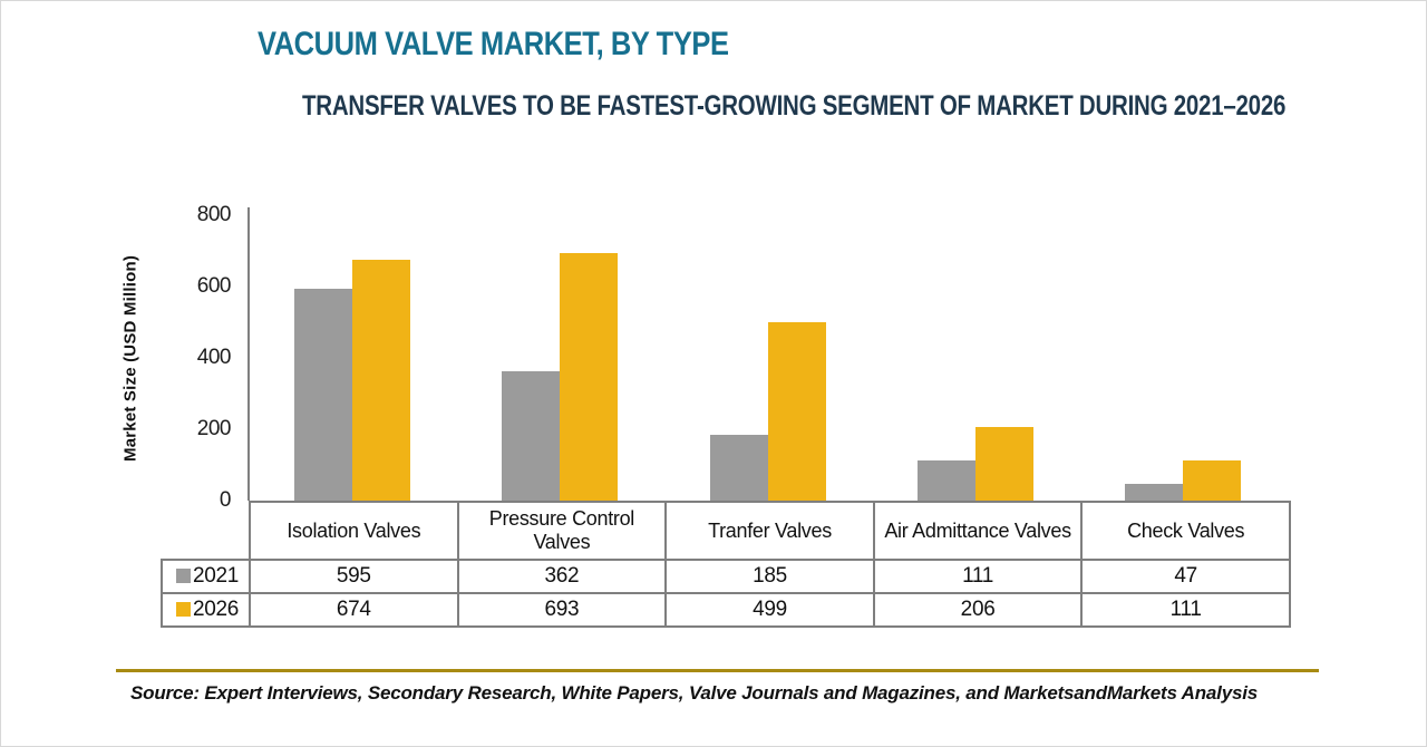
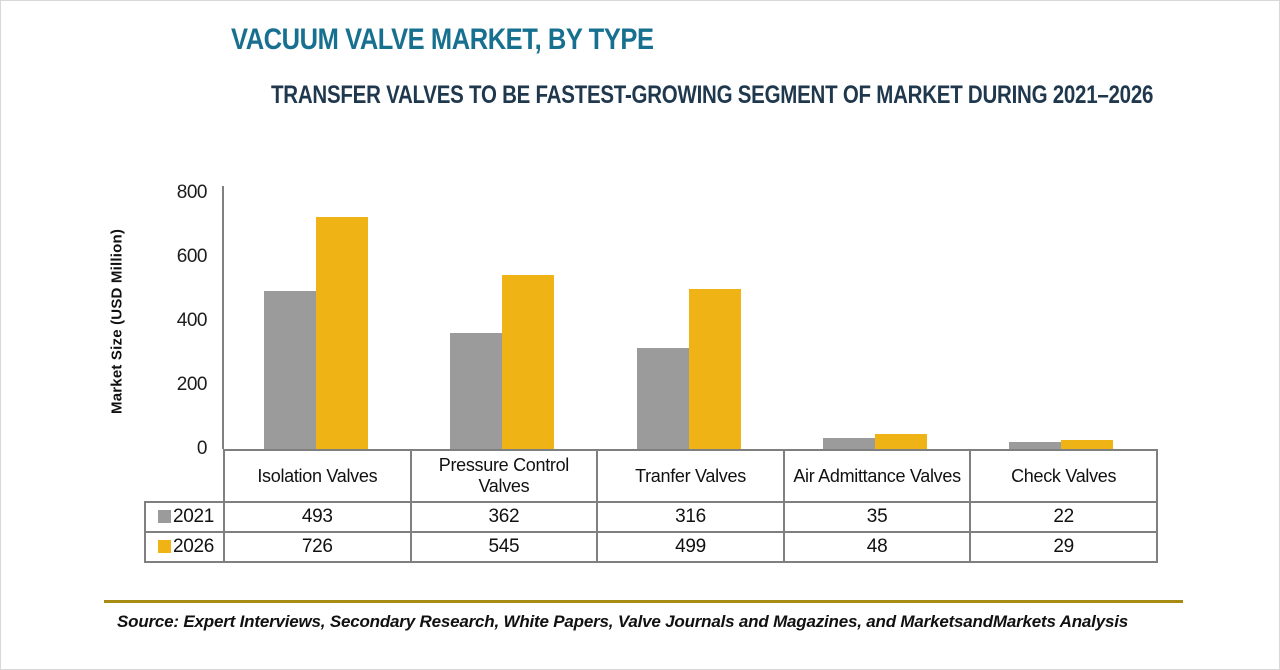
2021/Isolation Valves: 595 -> 493
2026/Isolation Valves: 674 -> 726
2026/Pressure Control Valves: 693 -> 545
2021/Tranfer Valves: 185 -> 316
2021/Air Admittance Valves: 111 -> 35
2026/Air Admittance Valves: 206 -> 48
2021/Check Valves: 47 -> 22
2026/Check Valves: 111 -> 29
